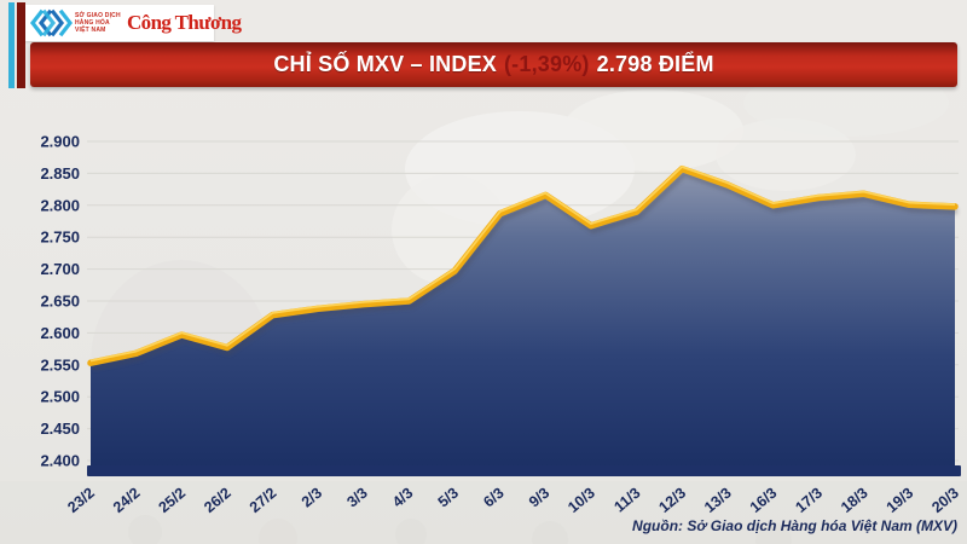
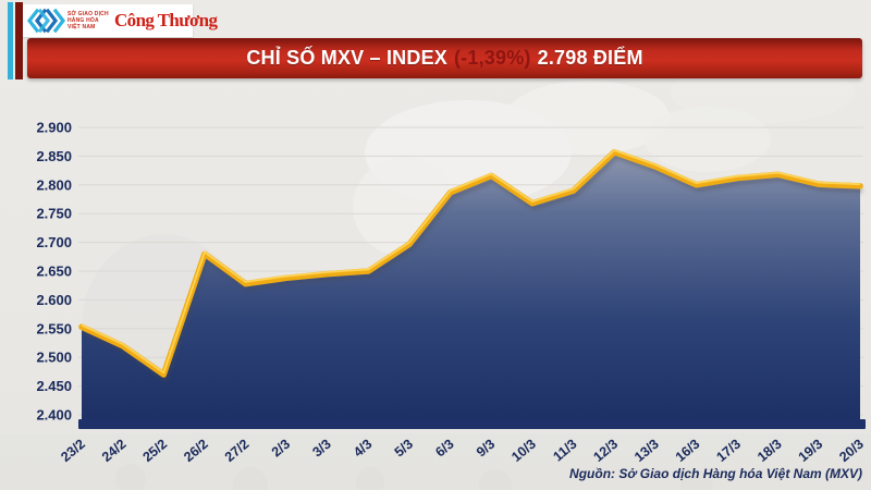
24/2: 2.57 -> 2.52
25/2: 2.60 -> 2.47
26/2: 2.58 -> 2.68
